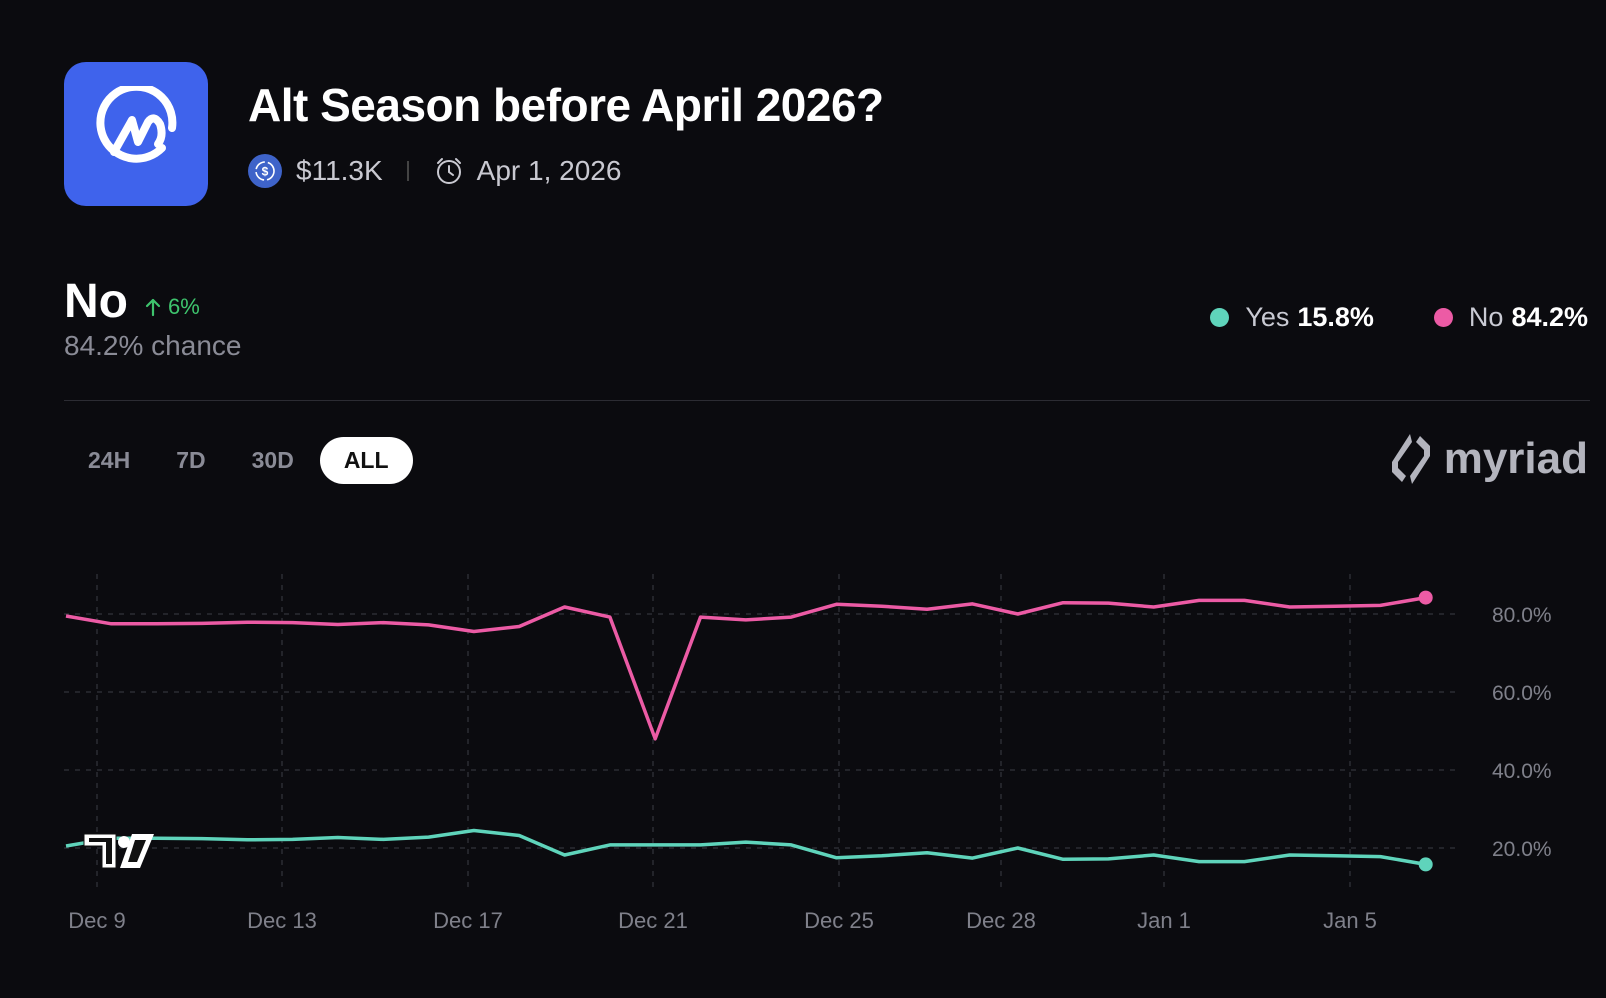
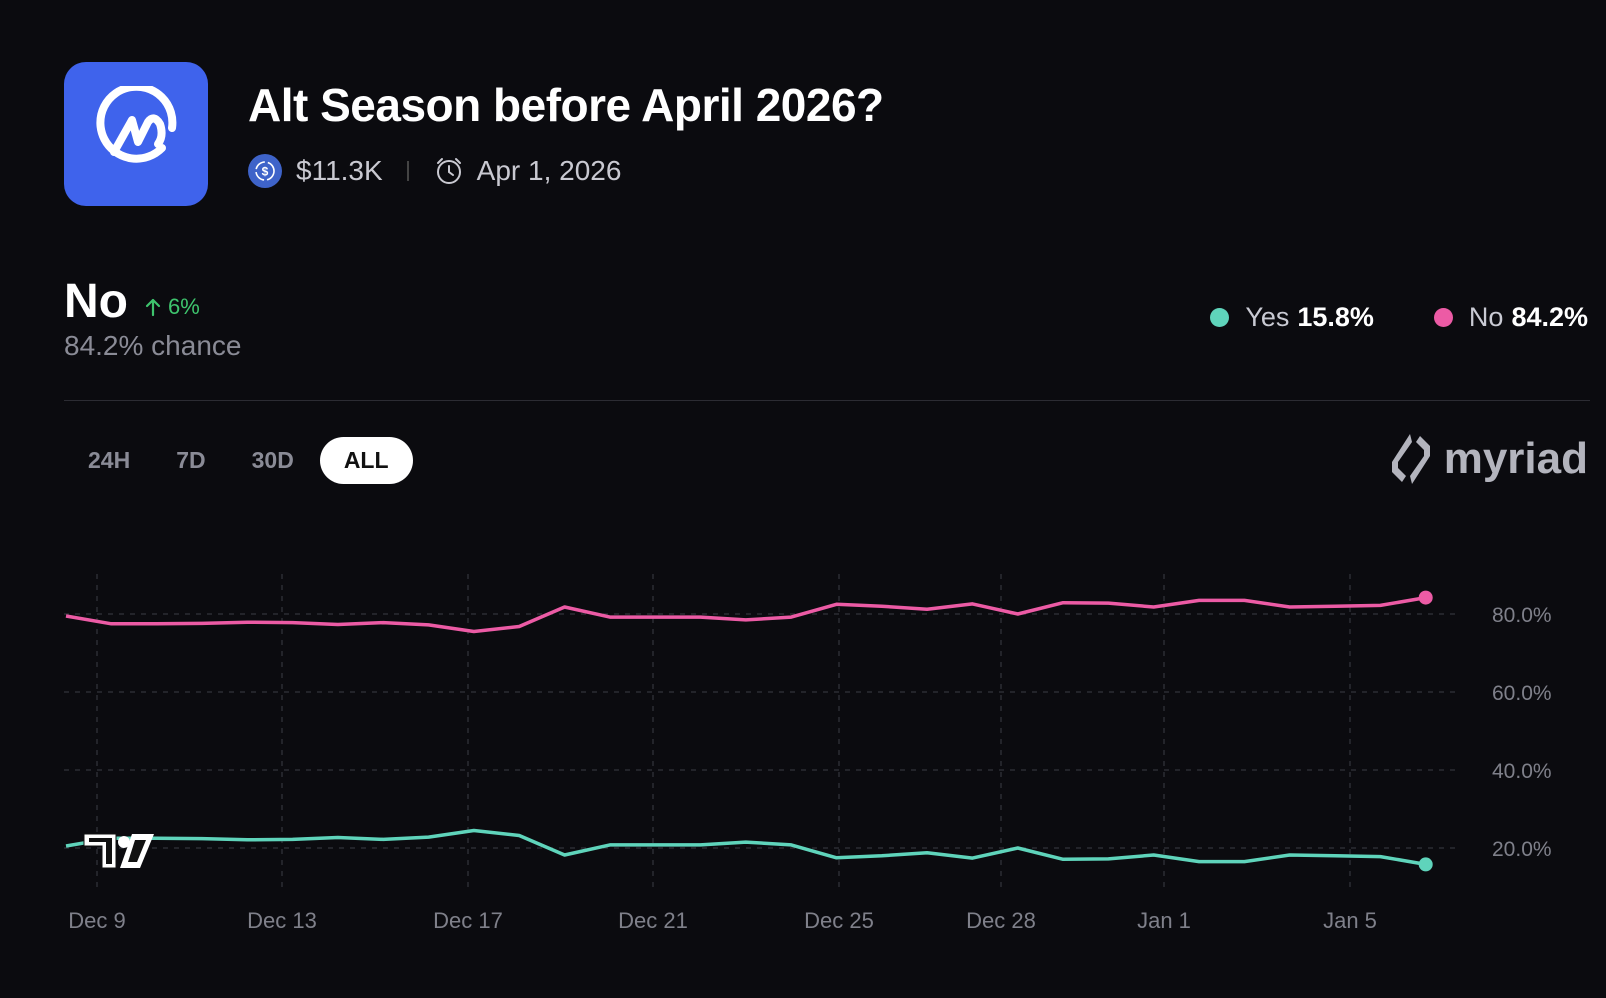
No/Dec 21: 48% -> 79%
